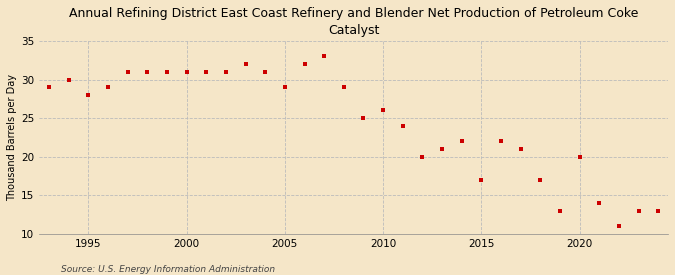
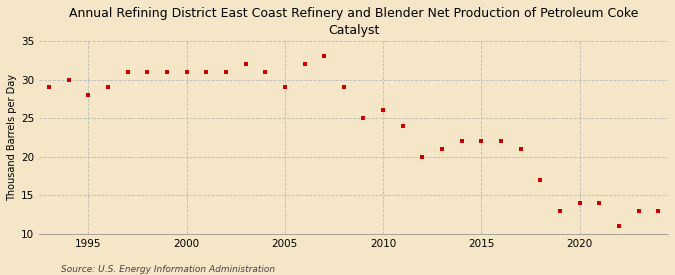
2015: 17 -> 22
2020: 20 -> 14
